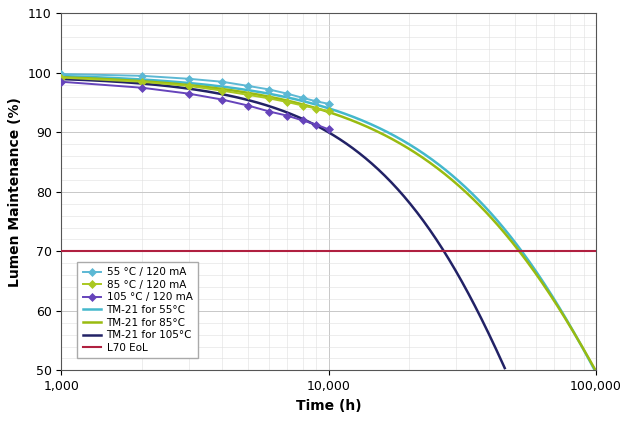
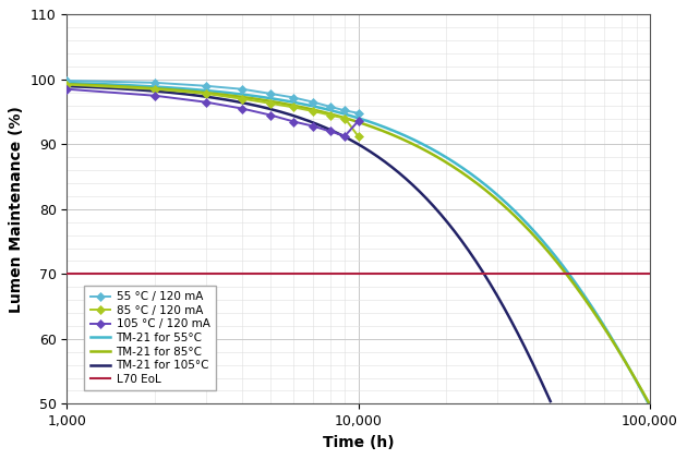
85 °C / 120 mA/10,000: 93.6 -> 91.2
105 °C / 120 mA/10,000: 90.5 -> 93.6
